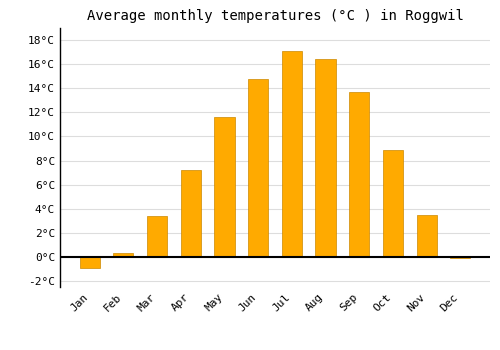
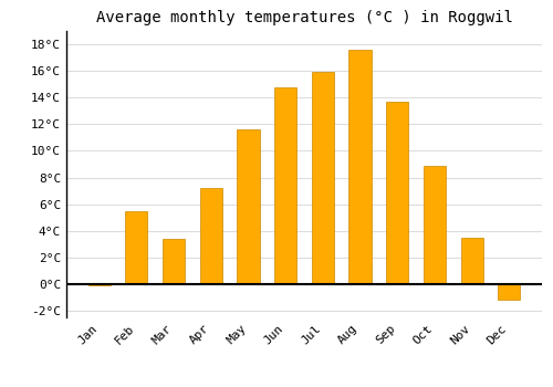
Jan: -0.9°C -> -0.1°C
Feb: 0.3°C -> 5.5°C
Jul: 17.1°C -> 15.9°C
Aug: 16.4°C -> 17.6°C
Dec: -0.1°C -> -1.2°C
